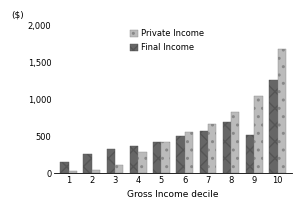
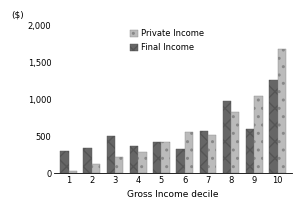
Final Income/1: 150 -> 300
Final Income/2: 260 -> 340
Private Income/2: 40 -> 120
Final Income/3: 320 -> 500
Private Income/3: 100 -> 220
Final Income/6: 500 -> 320
Private Income/7: 660 -> 520
Final Income/8: 700 -> 980
Final Income/9: 510 -> 600
